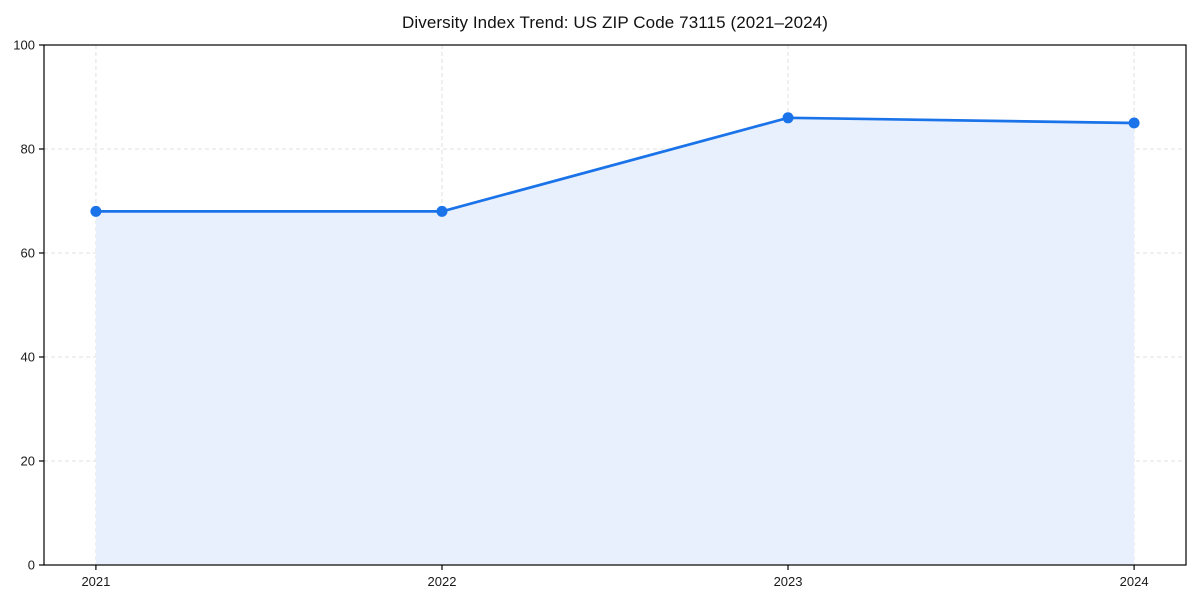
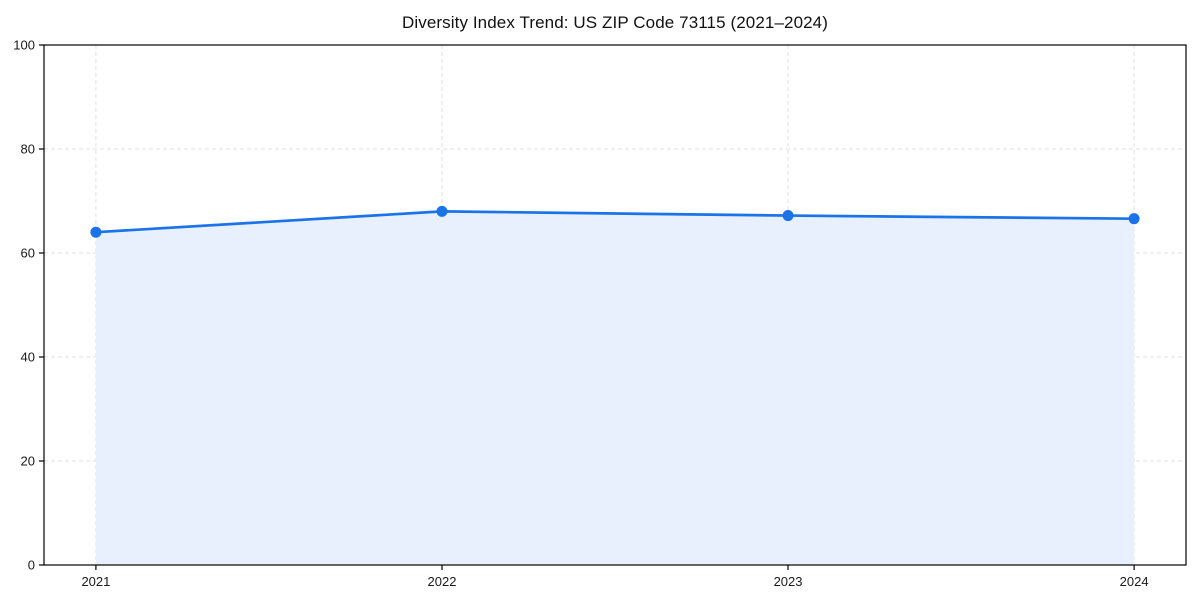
2021: 68 -> 64
2023: 86 -> 67
2024: 85 -> 67
